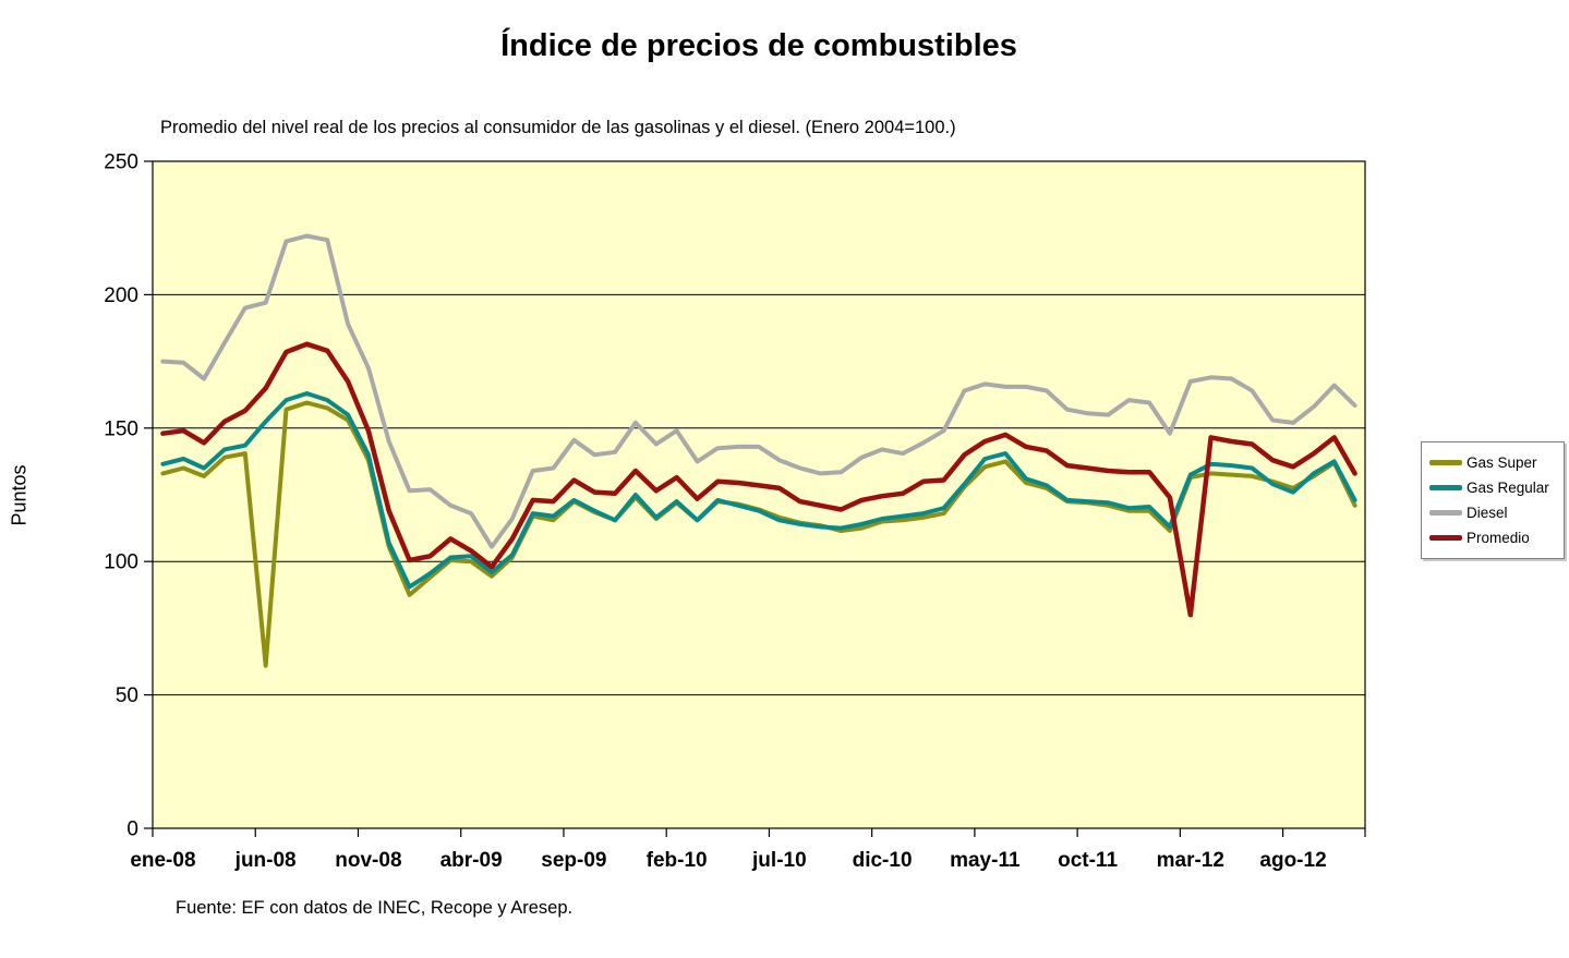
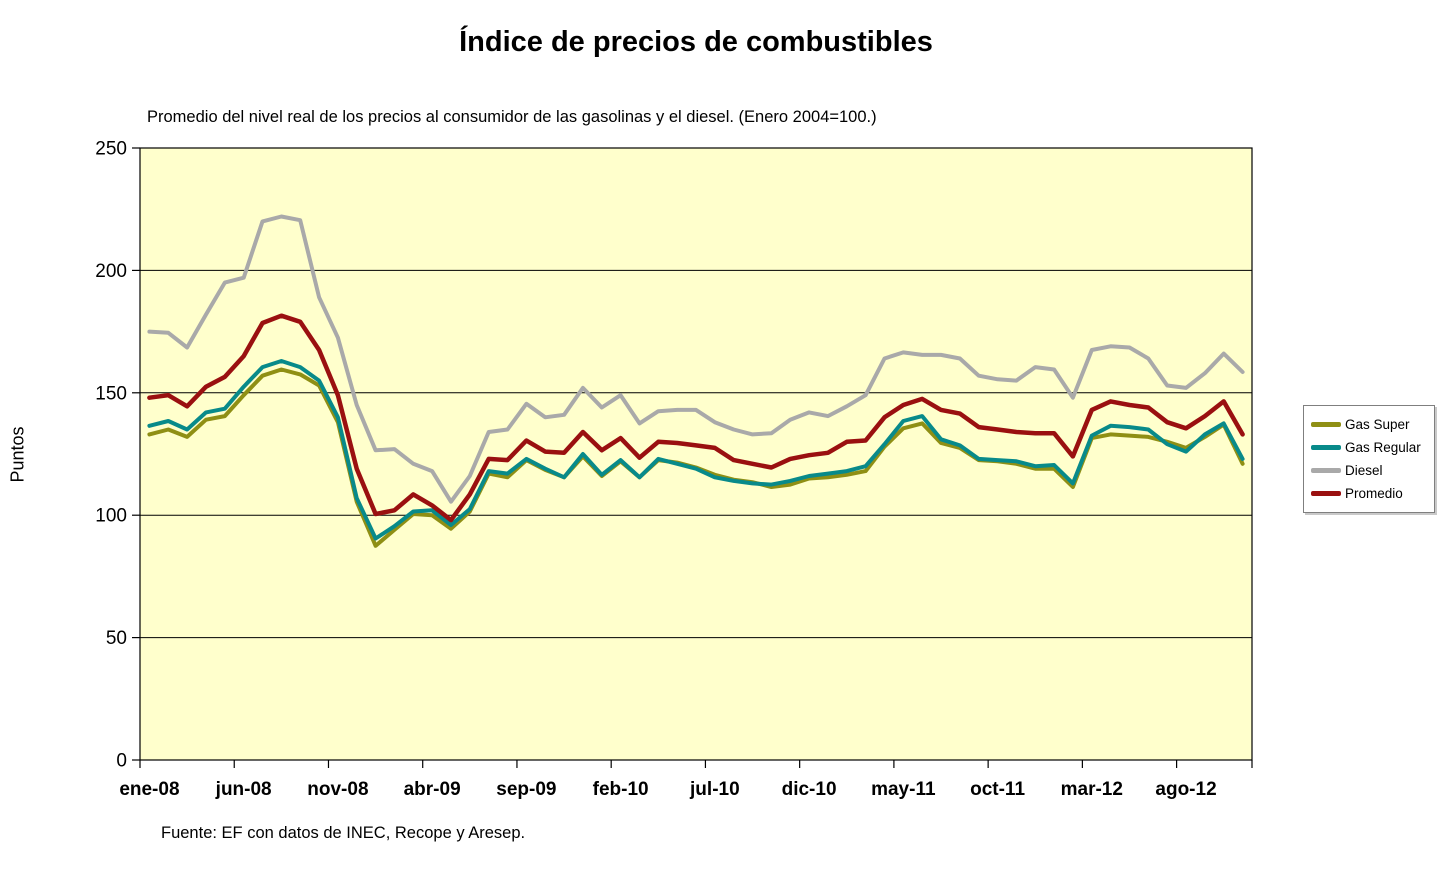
Gas Super/jun-08: 61 -> 149
Promedio/mar-12: 80 -> 143
